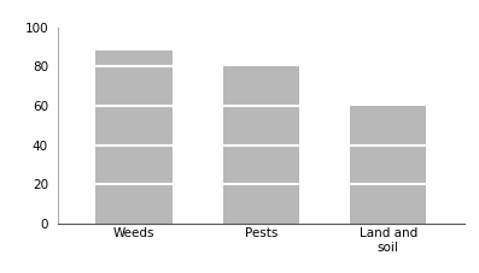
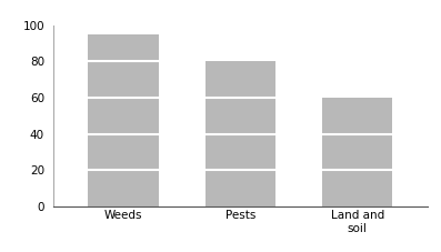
Weeds: 88 -> 95
